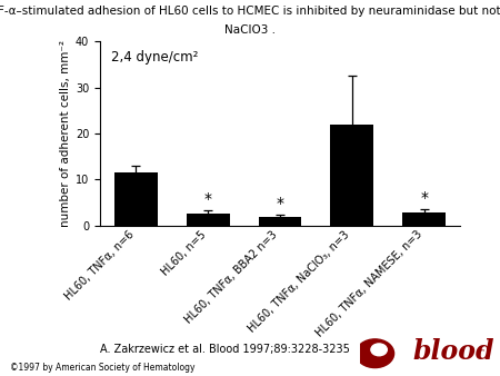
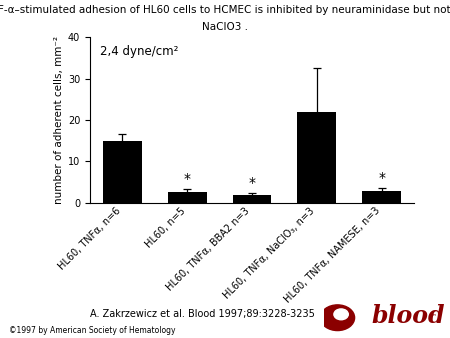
HL60, TNFα, n=6: 11.5 -> 15.0
